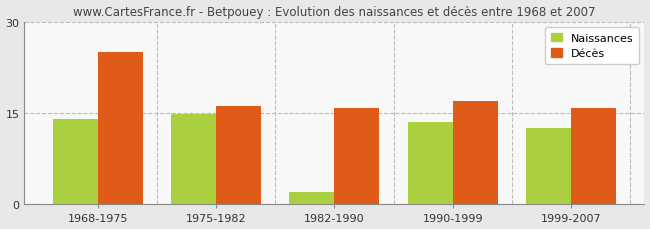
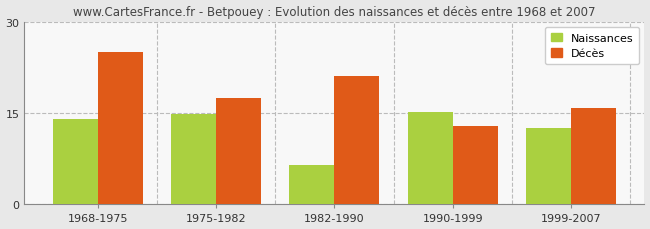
Décès/1975-1982: 16.1 -> 17.4
Naissances/1982-1990: 2.0 -> 6.4
Décès/1982-1990: 15.8 -> 21.0
Naissances/1990-1999: 13.5 -> 15.2
Décès/1990-1999: 17.0 -> 12.8
